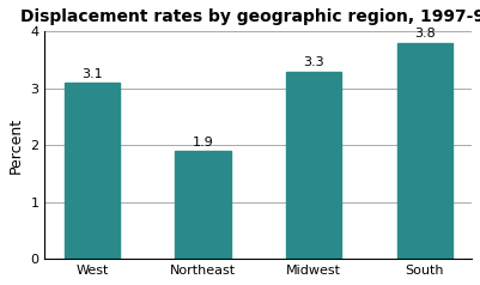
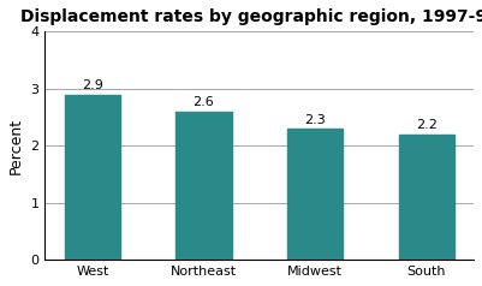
West: 3.1 -> 2.9
Northeast: 1.9 -> 2.6
Midwest: 3.3 -> 2.3
South: 3.8 -> 2.2
